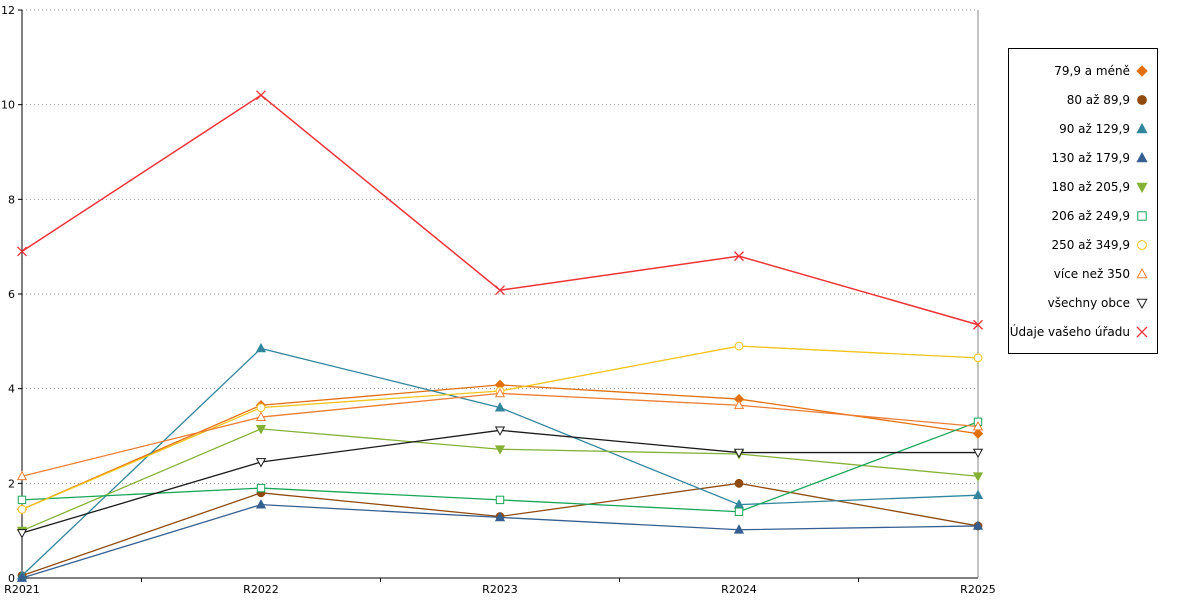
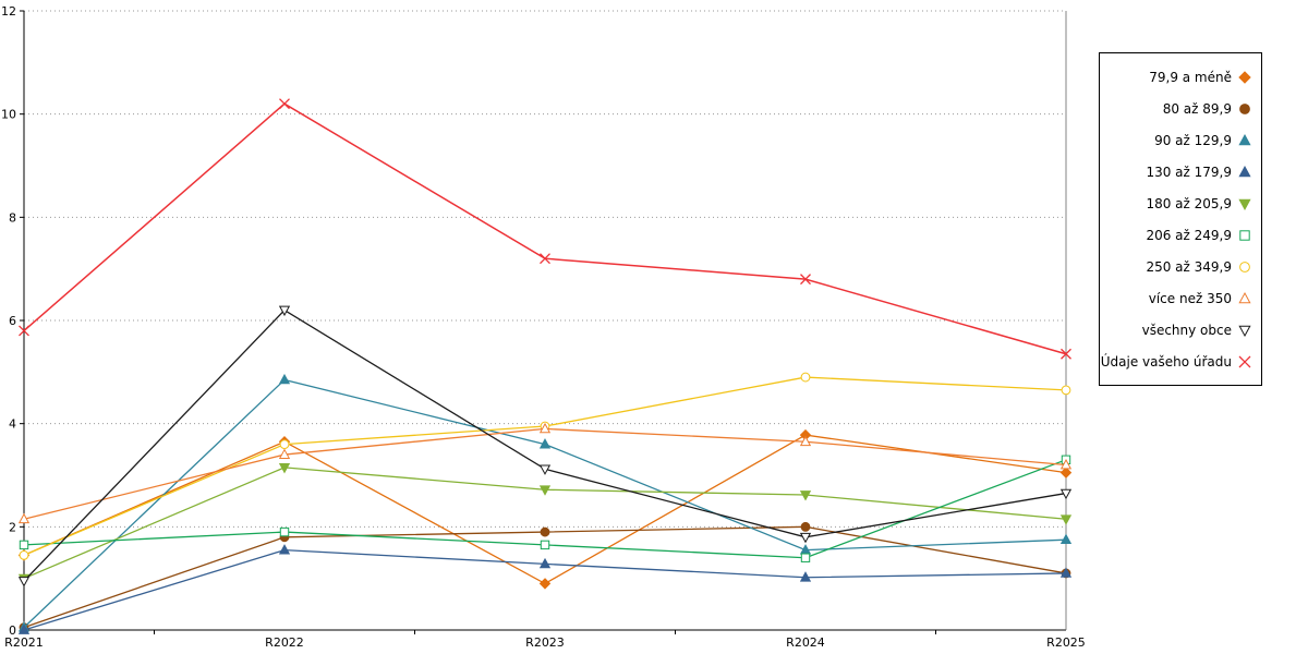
Údaje vašeho úřadu/R2021: 6.9 -> 5.8
všechny obce/R2022: 2.5 -> 6.2
79,9 a méně/R2023: 4.1 -> 0.9
80 až 89,9/R2023: 1.3 -> 1.9
Údaje vašeho úřadu/R2023: 6.1 -> 7.2
všechny obce/R2024: 2.6 -> 1.8
